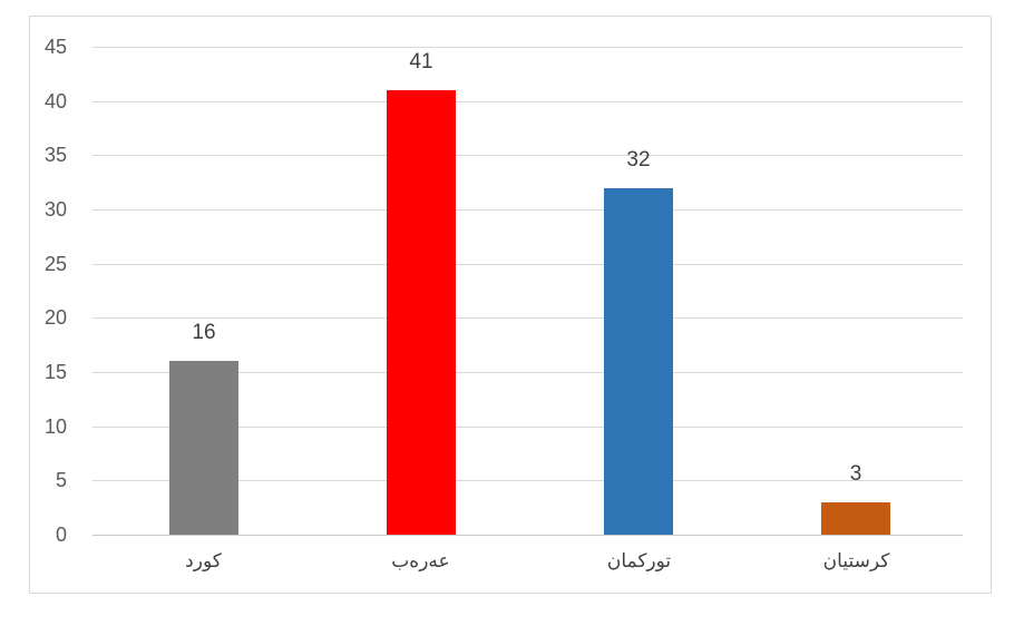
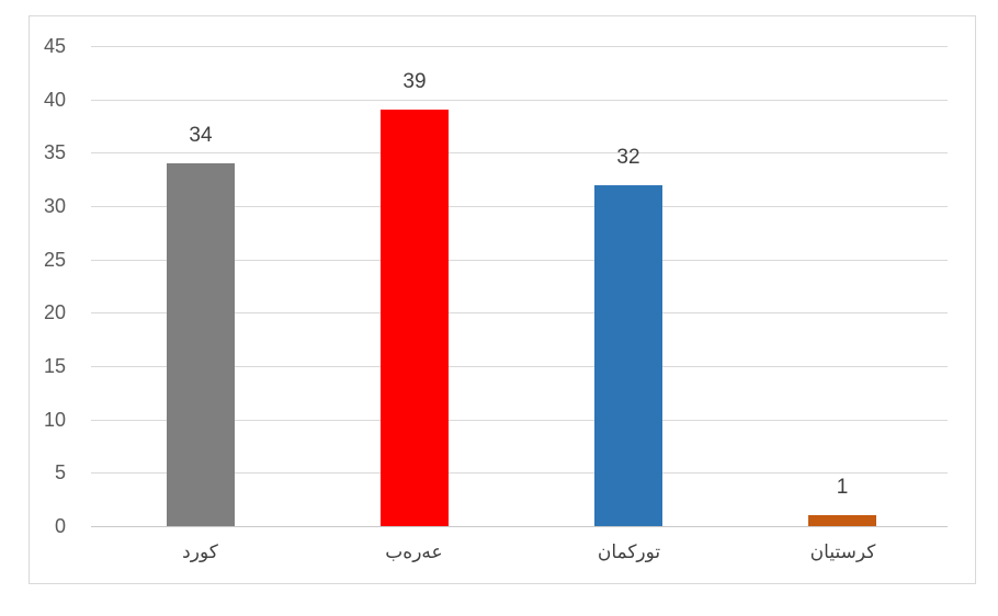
كورد: 16 -> 34
عەرەب: 41 -> 39
كرستيان: 3 -> 1
